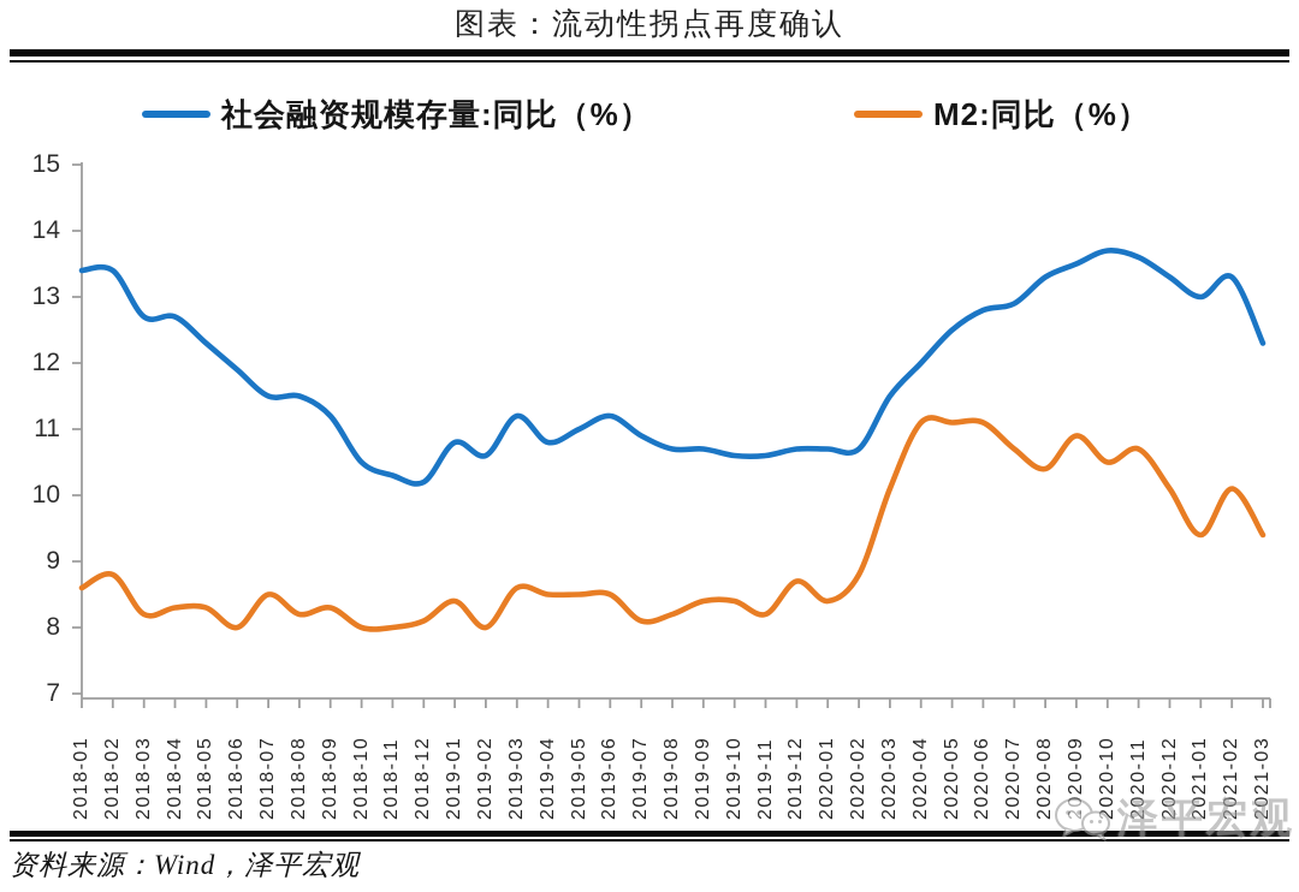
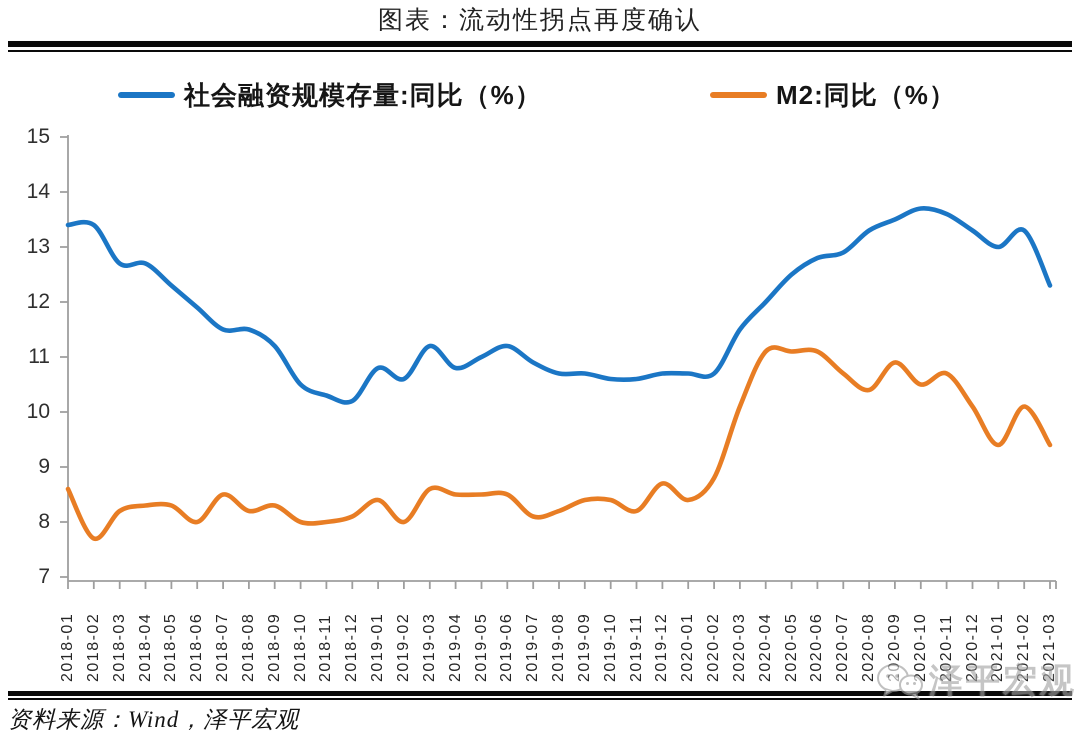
M2:同比（%）/2018-02: 8.8 -> 7.7
